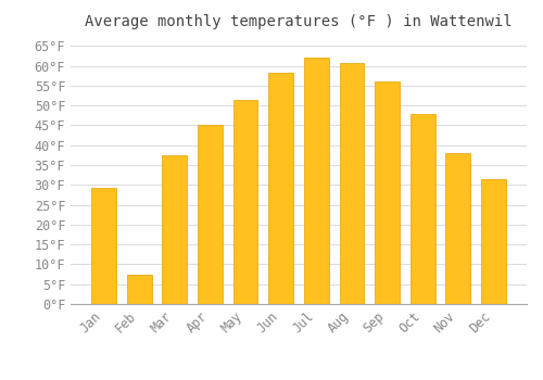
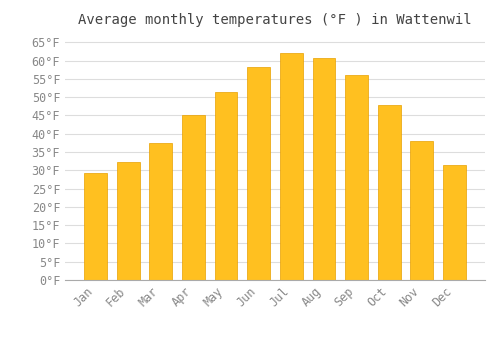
Feb: 7.5°F -> 32.2°F
